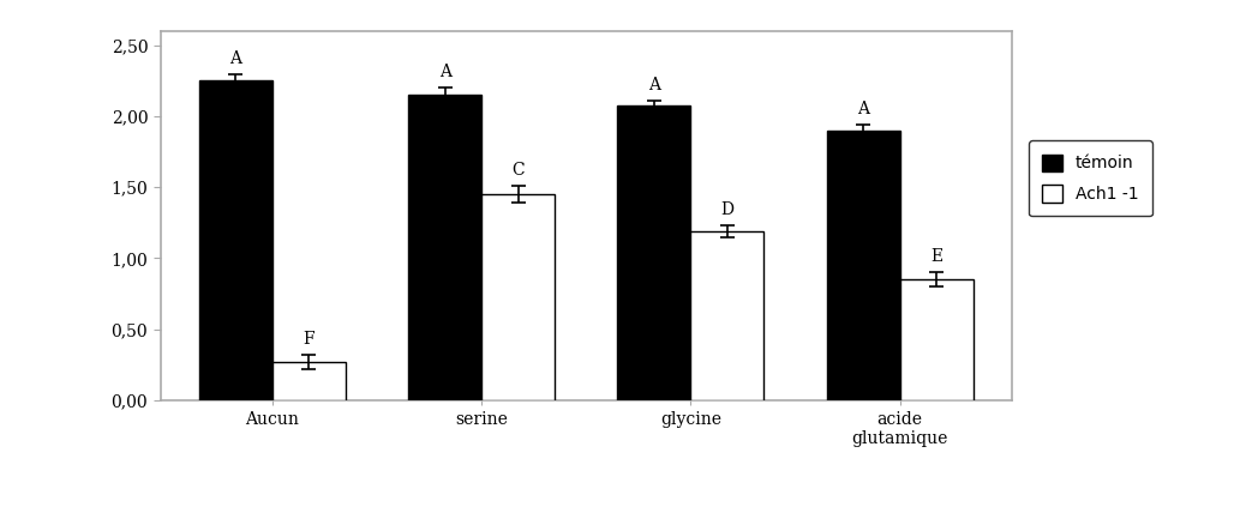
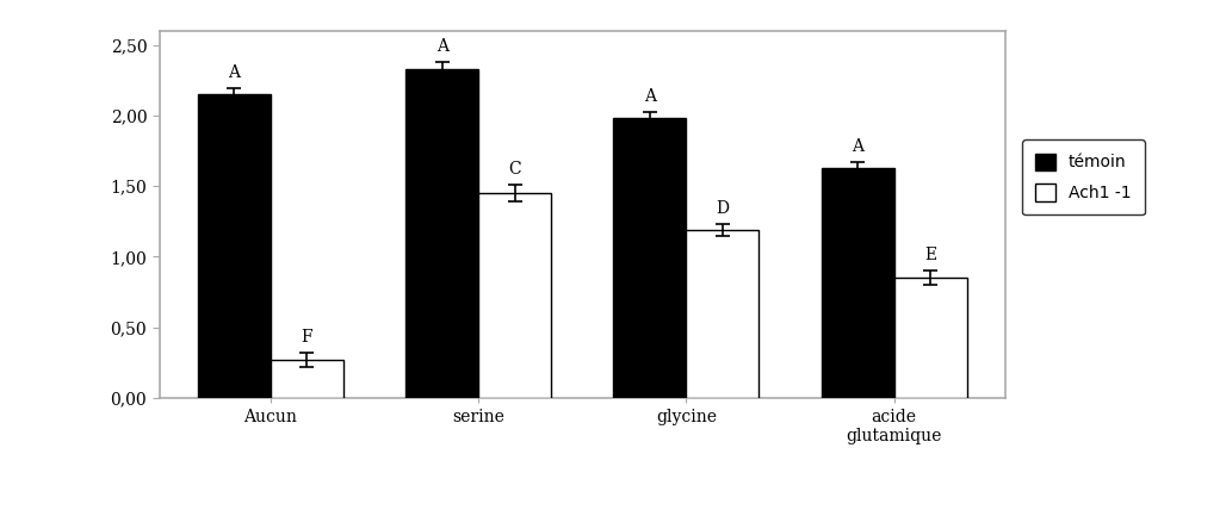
témoin/Aucun: 2,25 -> 2,15
témoin/serine: 2,15 -> 2,33
témoin/glycine: 2,07 -> 1,98
témoin/acide glutamique: 1,90 -> 1,63
